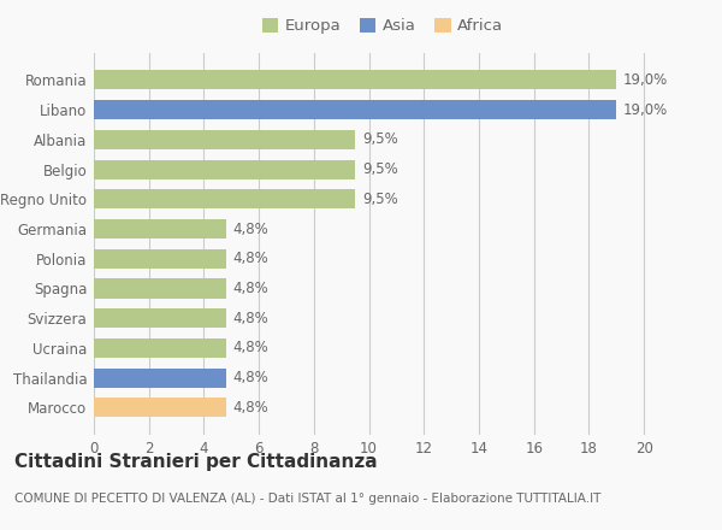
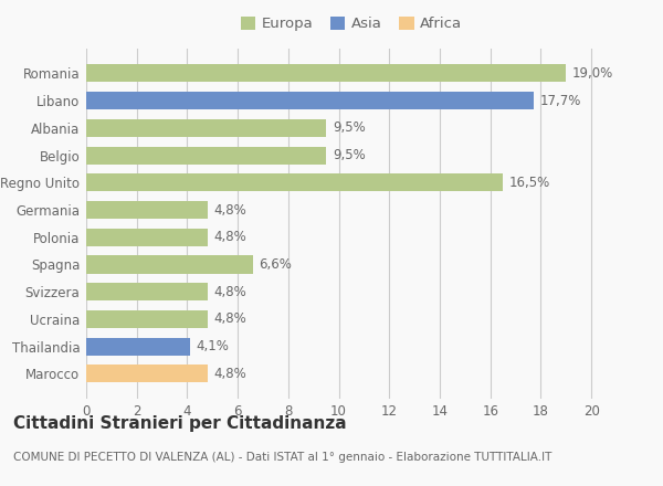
Libano: 19,0% -> 17,7%
Regno Unito: 9,5% -> 16,5%
Spagna: 4,8% -> 6,6%
Thailandia: 4,8% -> 4,1%
